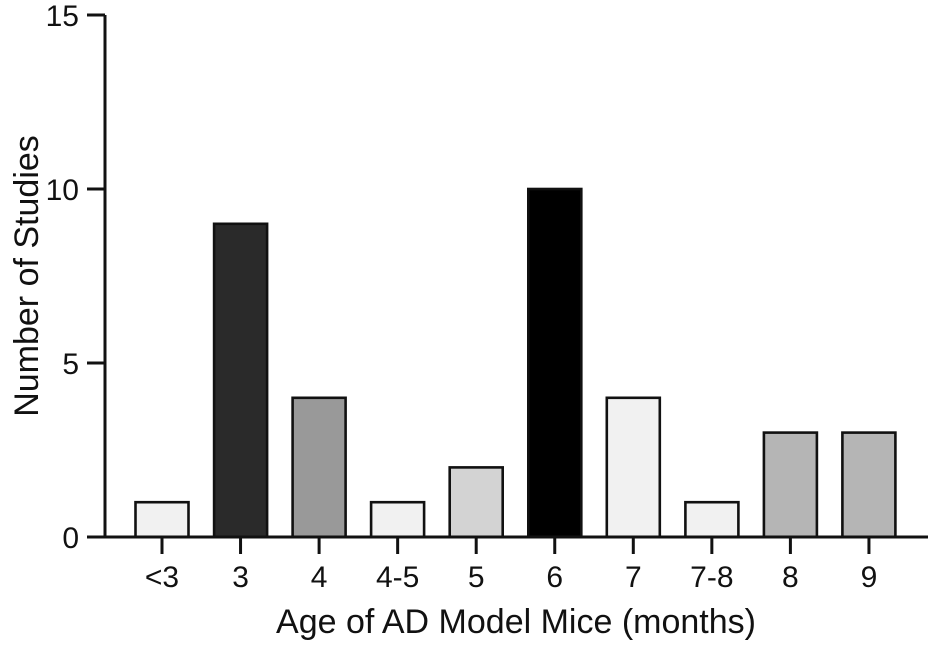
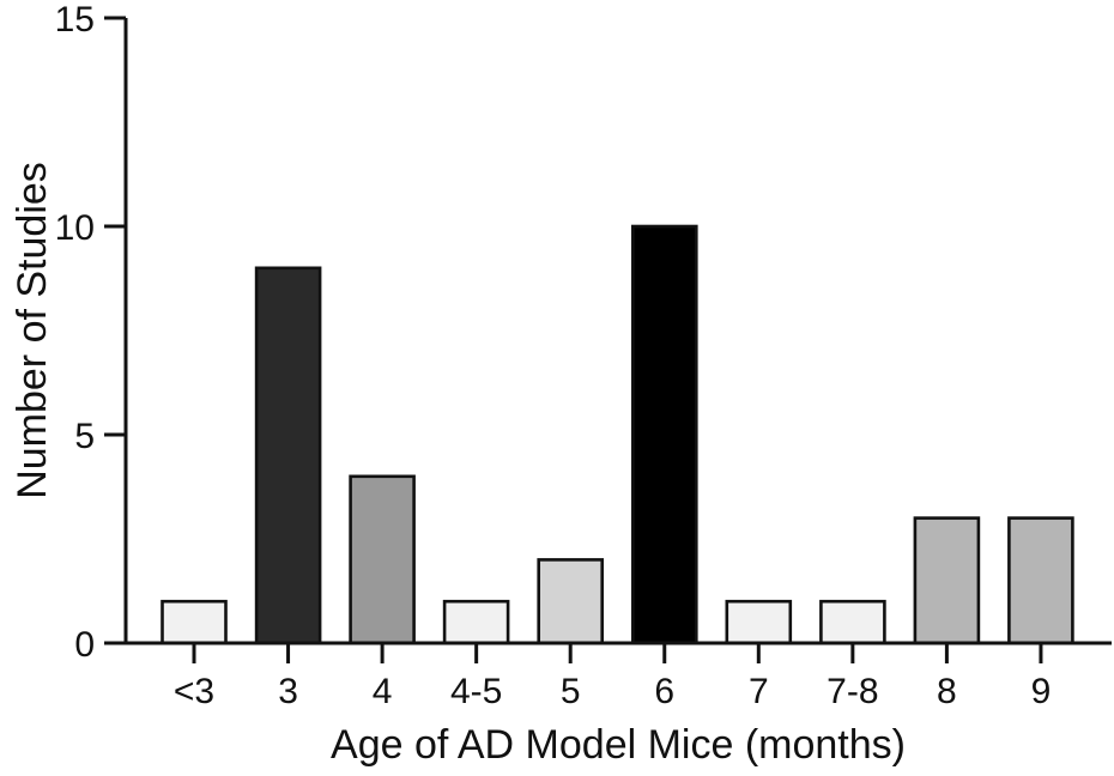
7: 4 -> 1
